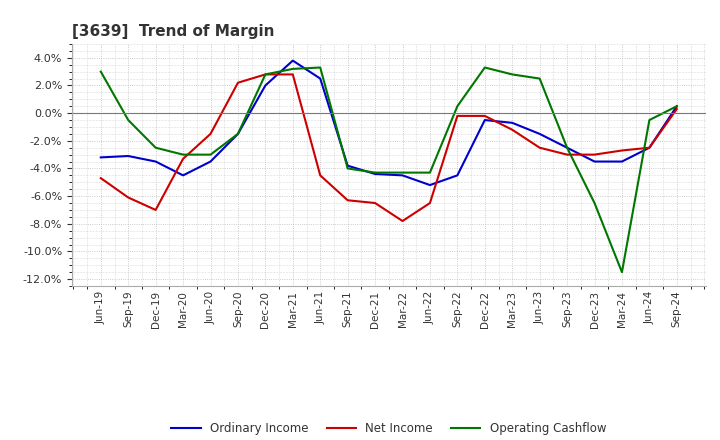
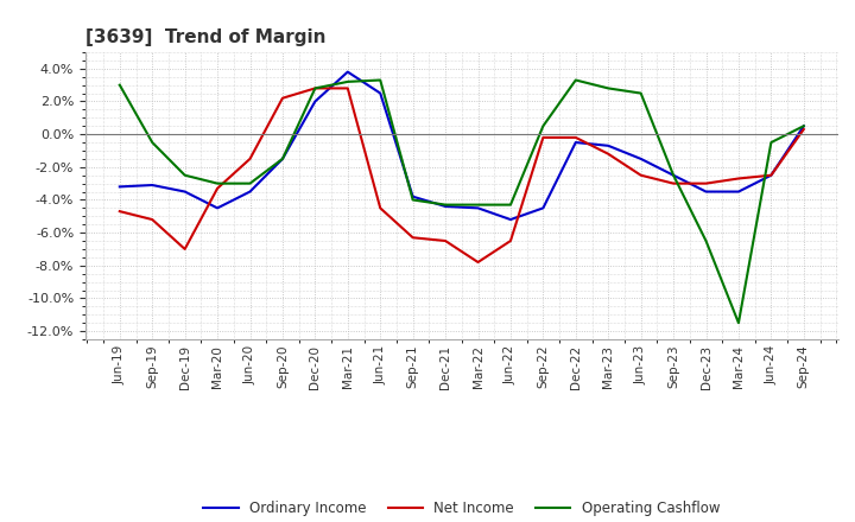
Net Income/Sep-19: -6.1% -> -5.2%
